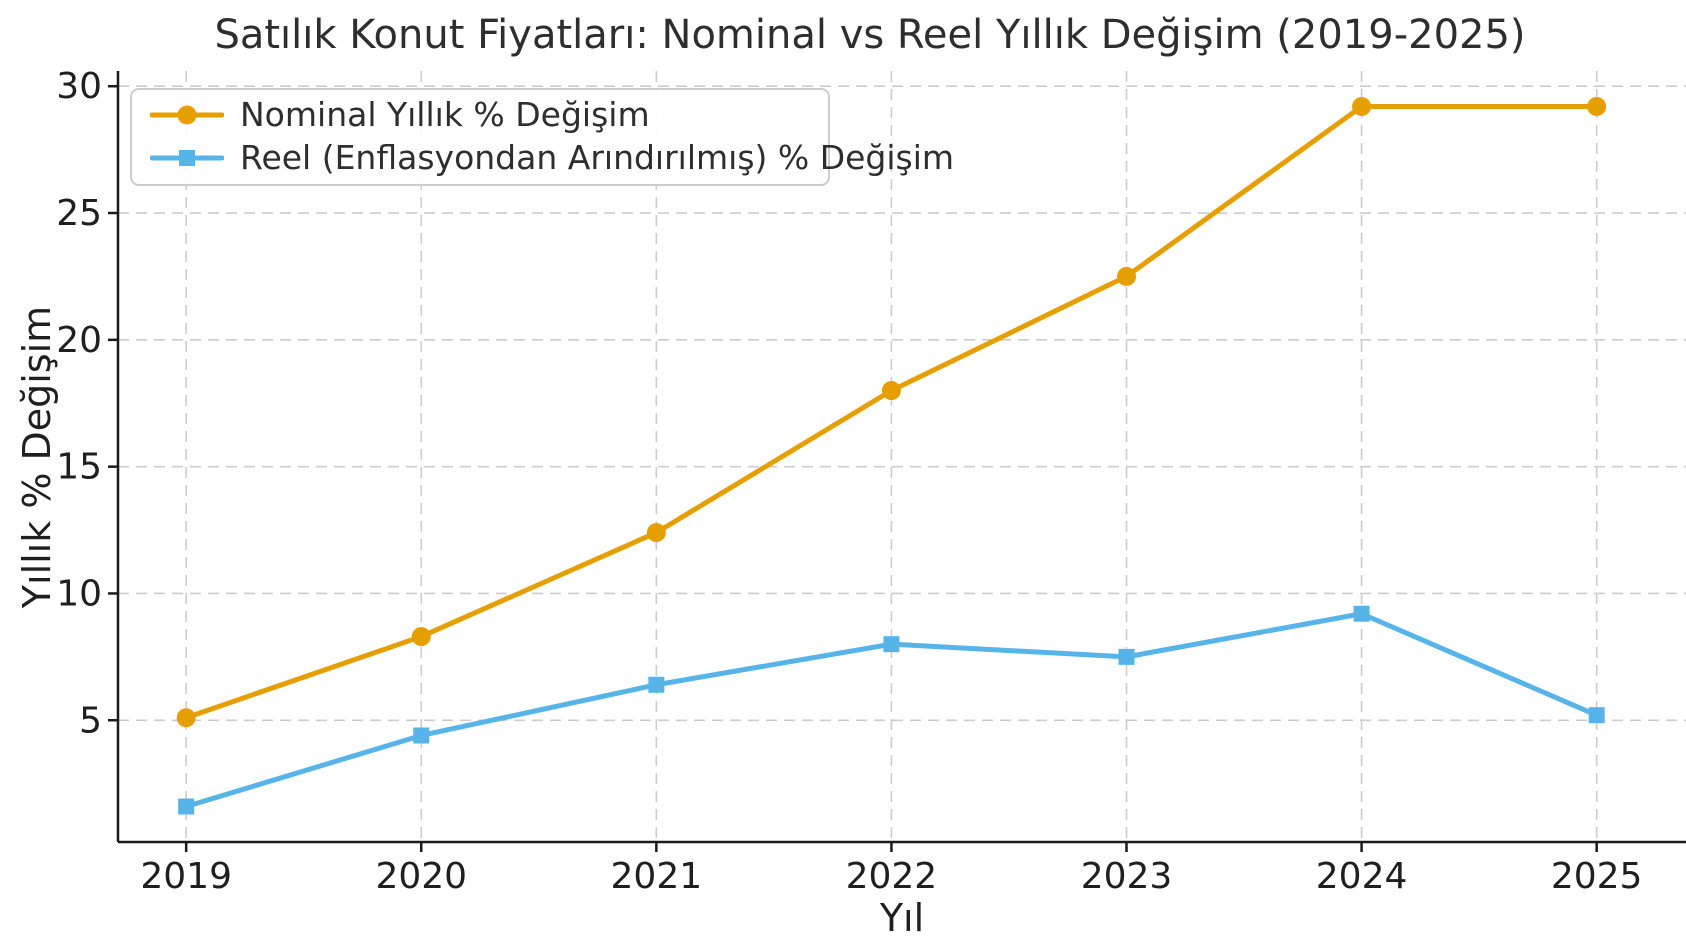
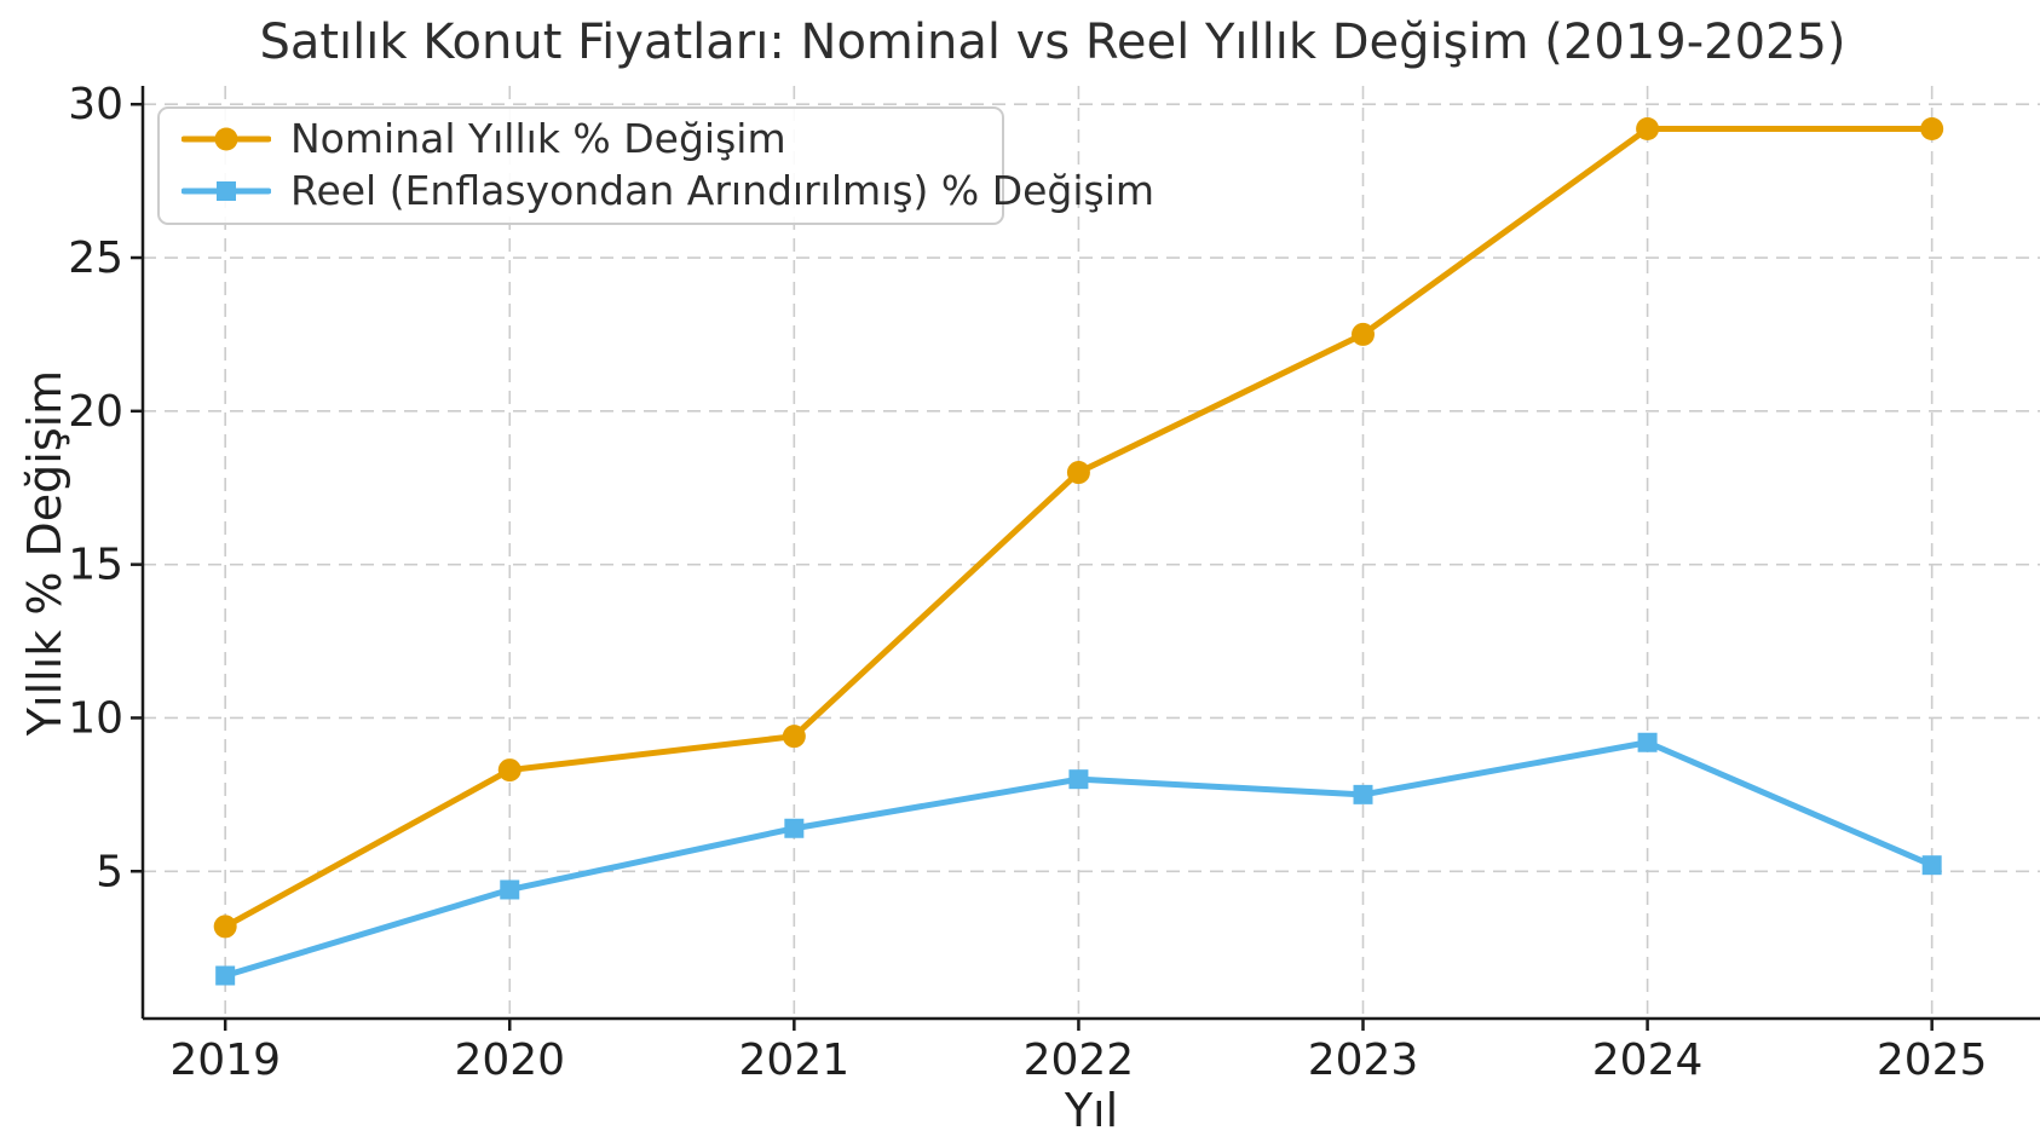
Nominal Yıllık % Değişim/2019: 5.1 -> 3.2
Nominal Yıllık % Değişim/2021: 12.4 -> 9.4
